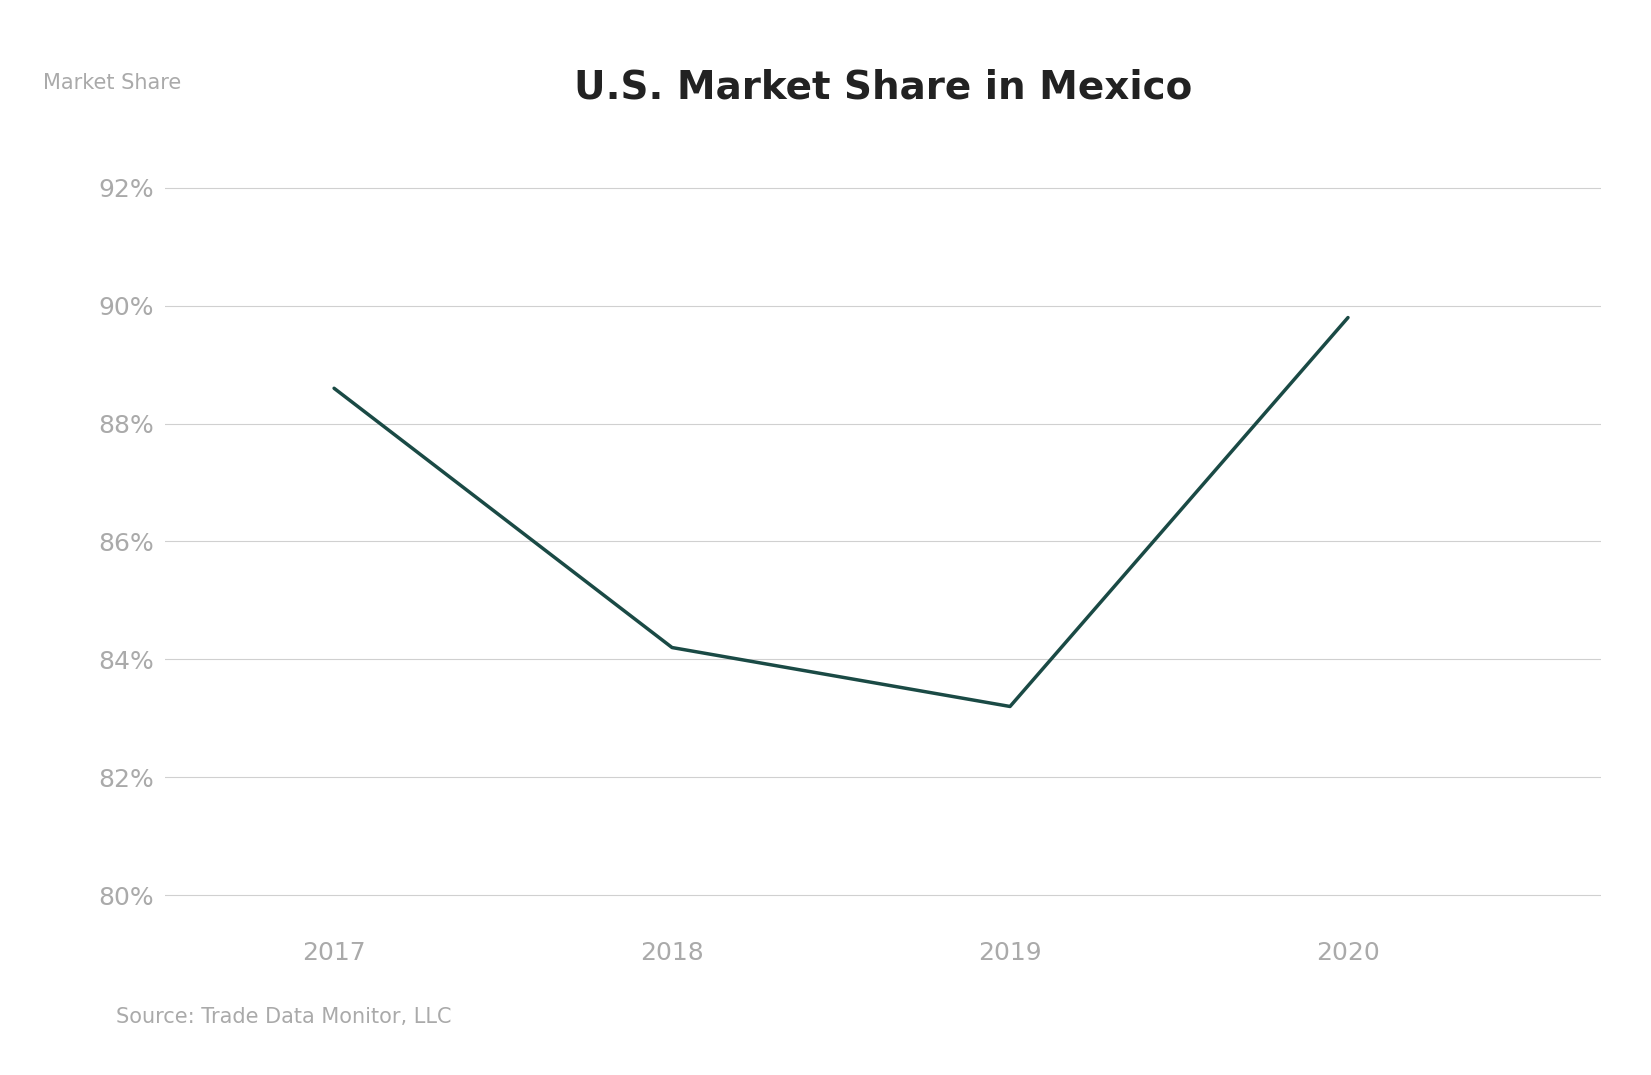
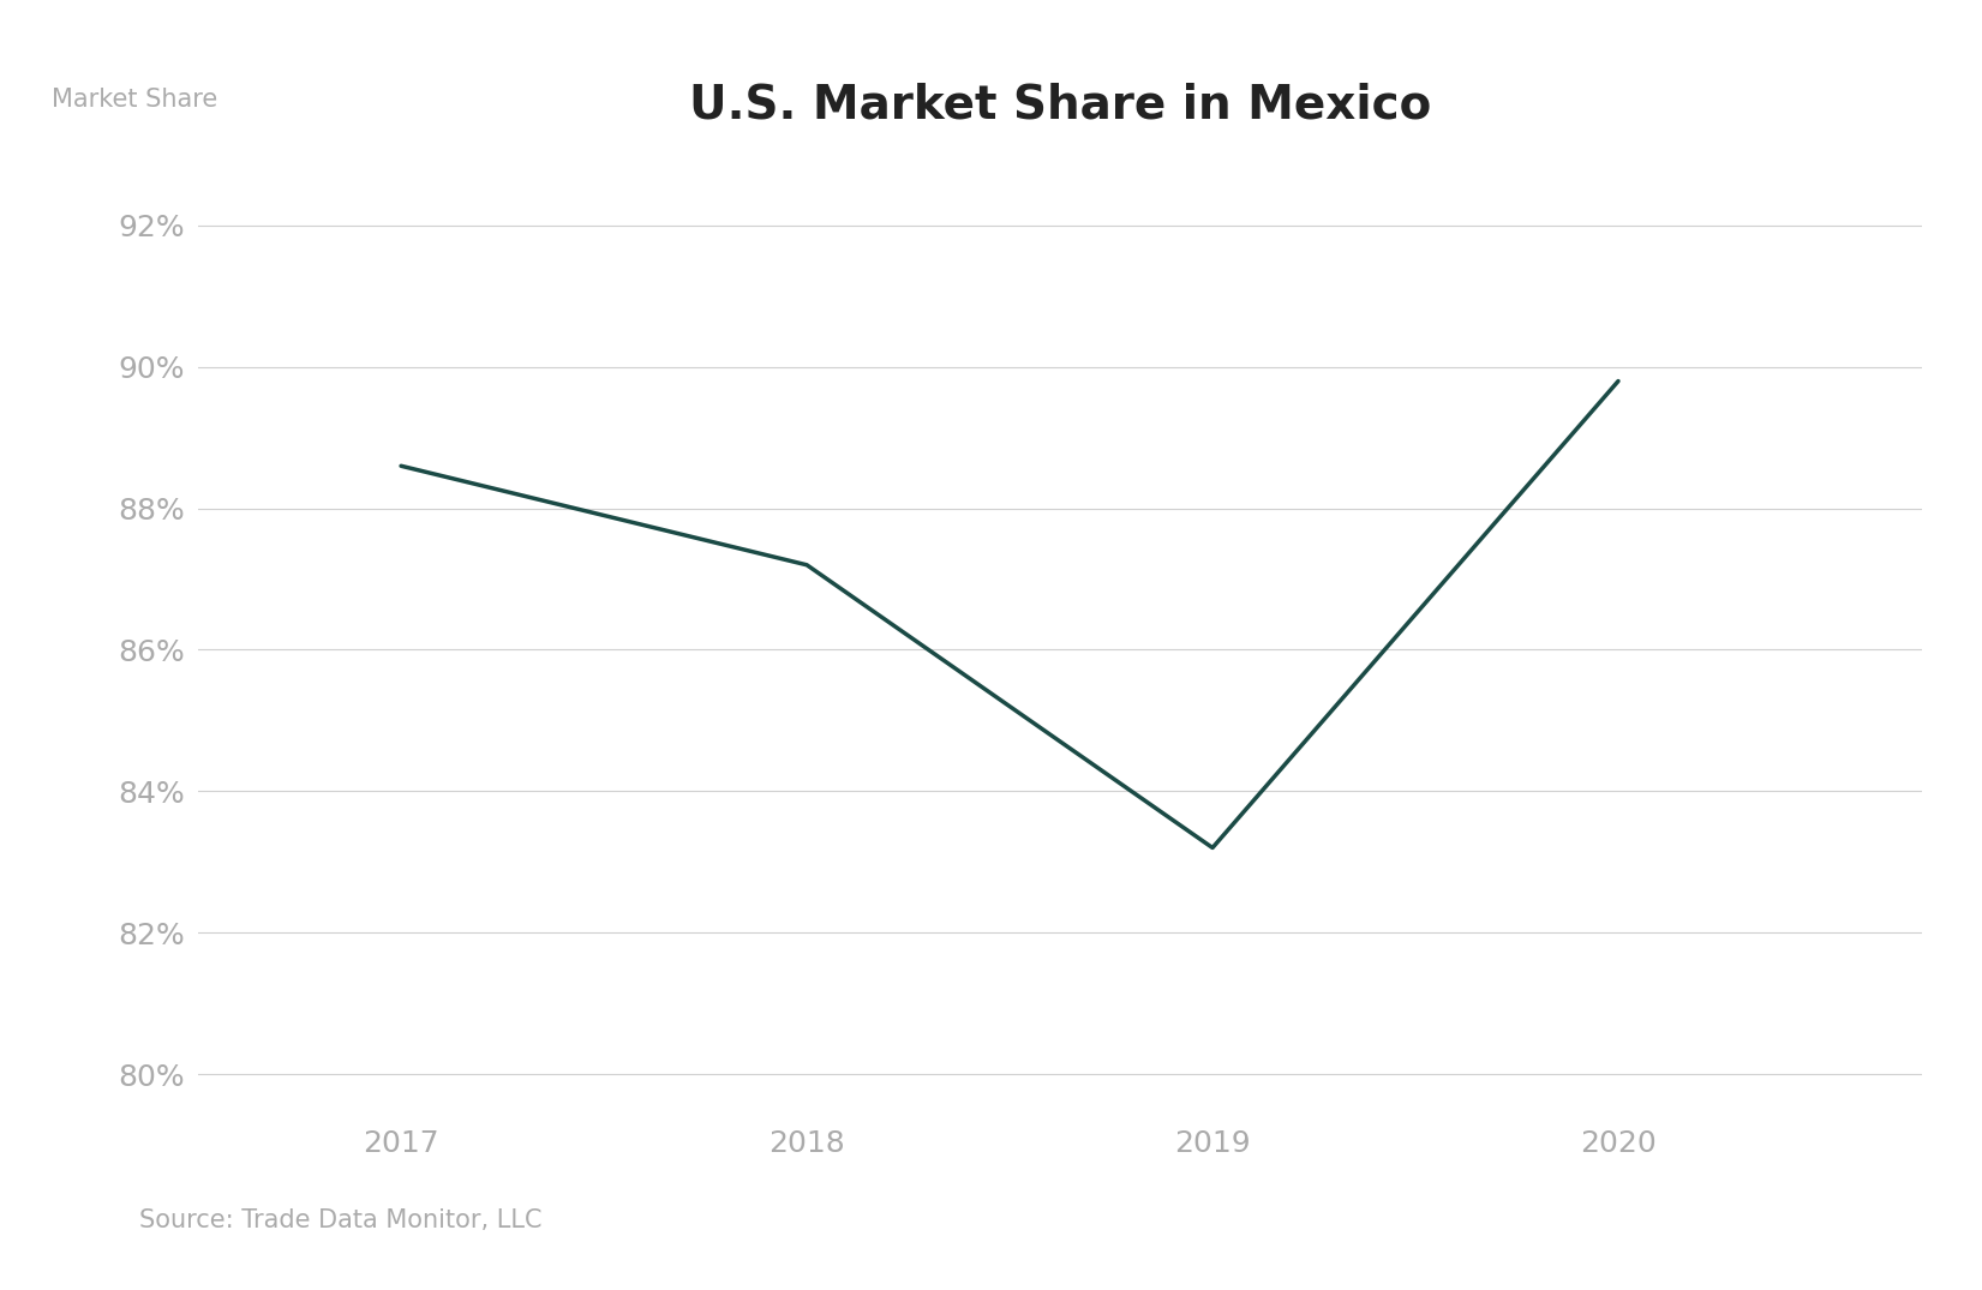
2018: 84.2% -> 87.2%
